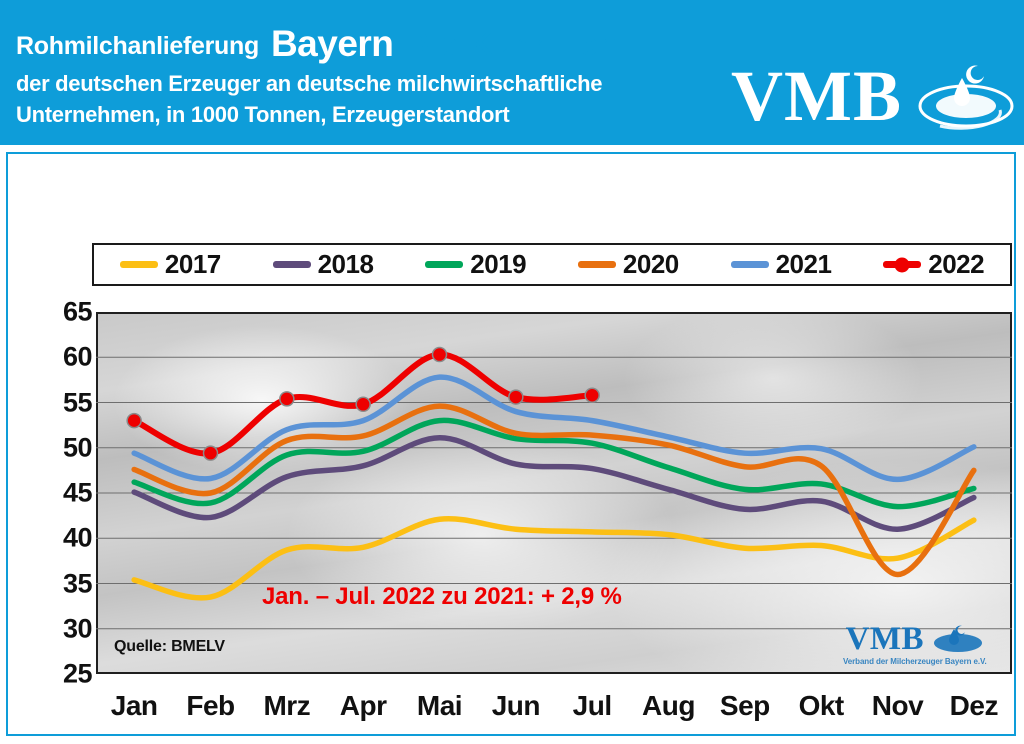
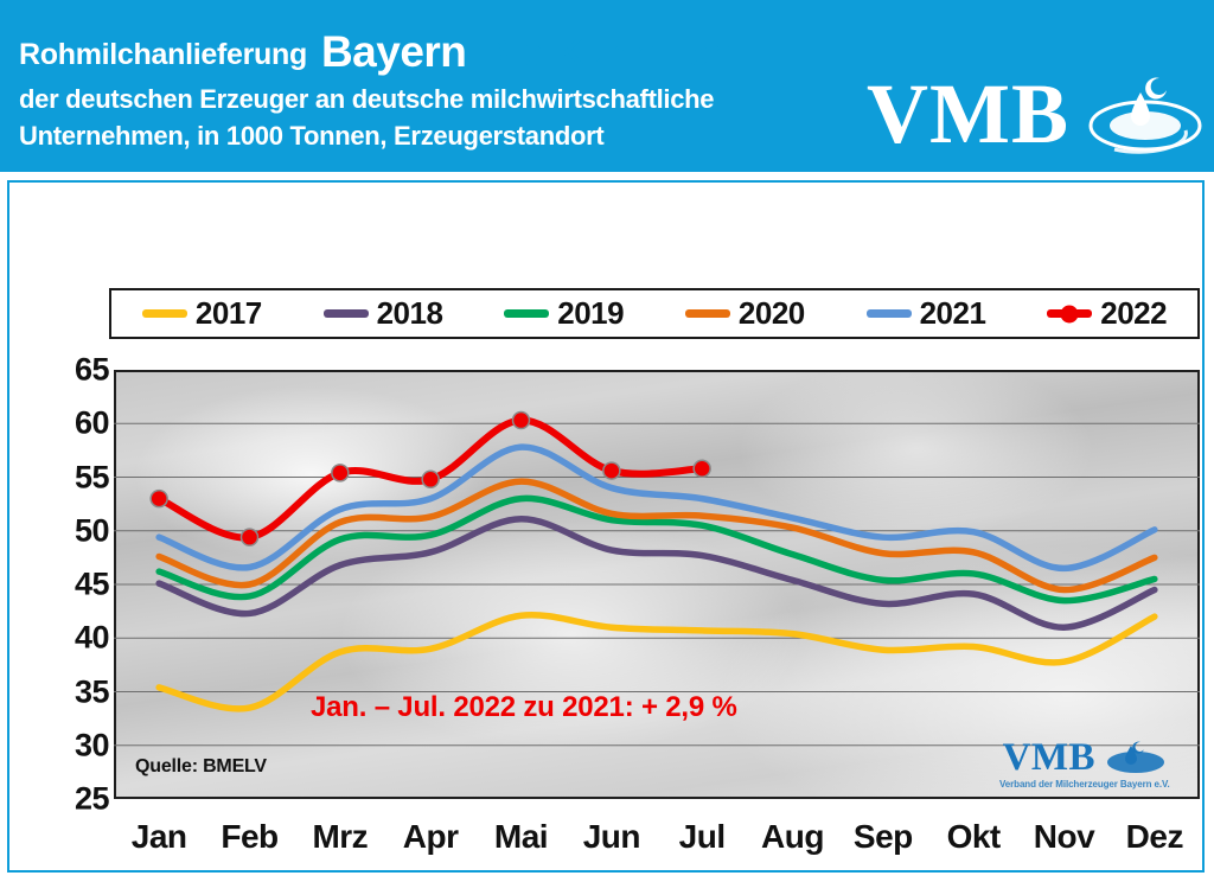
2020/Nov: 36 -> 44
